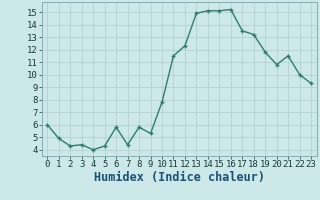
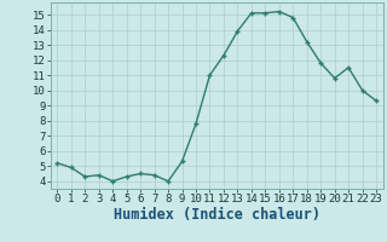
0: 6.0 -> 5.2
6: 5.8 -> 4.5
8: 5.8 -> 4.0
11: 11.5 -> 11.0
13: 14.9 -> 13.9
17: 13.5 -> 14.8
